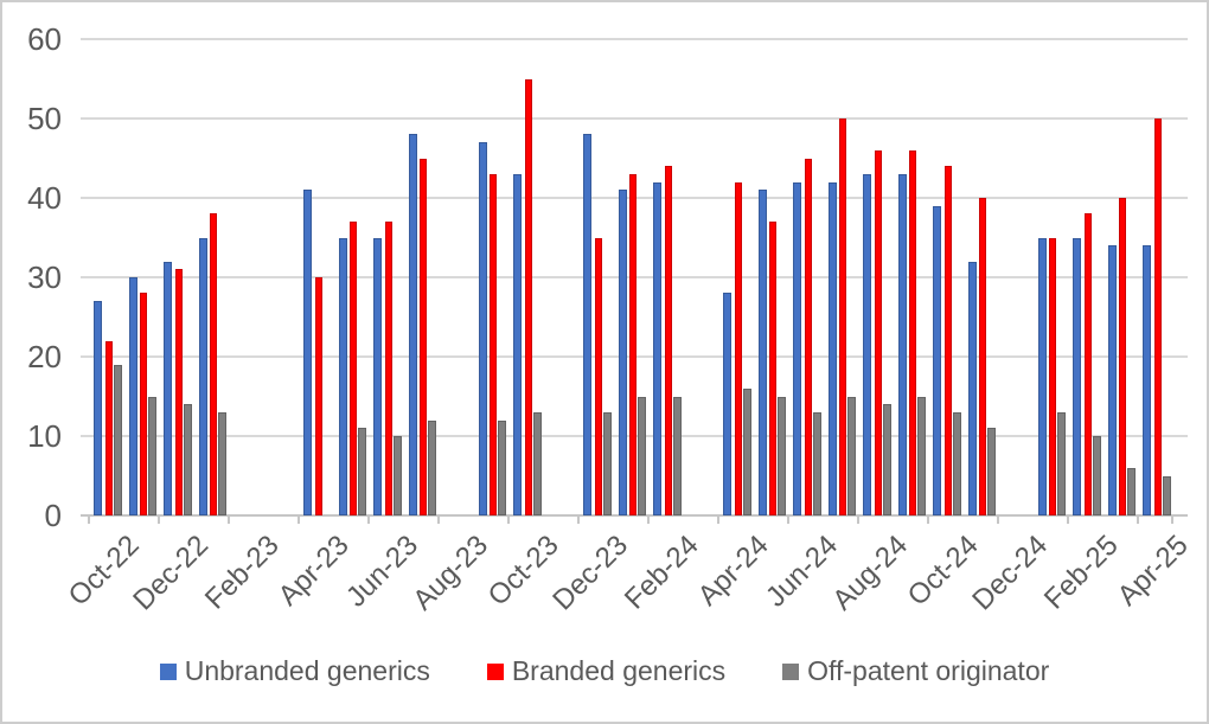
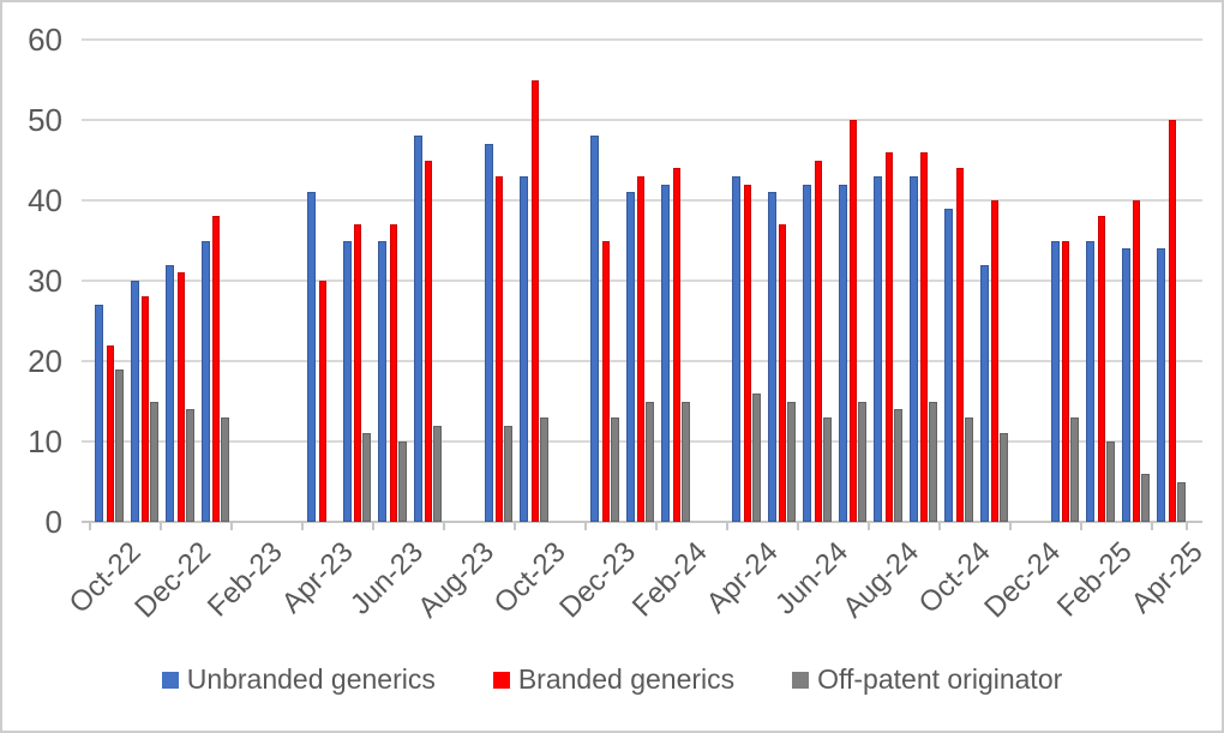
Unbranded generics/Apr-24: 28 -> 43
